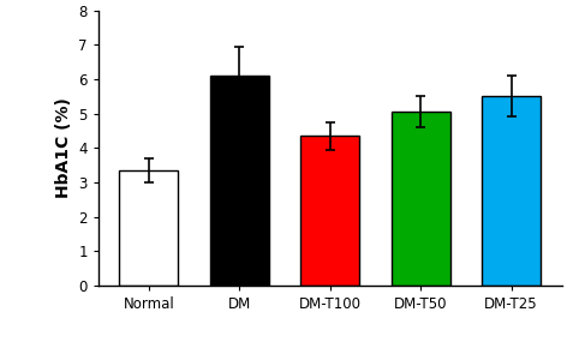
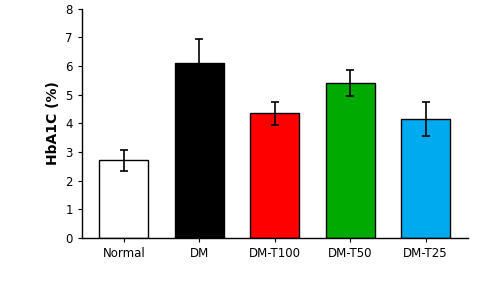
Normal: 3.35 -> 2.70
DM-T50: 5.05 -> 5.40
DM-T25: 5.50 -> 4.15
